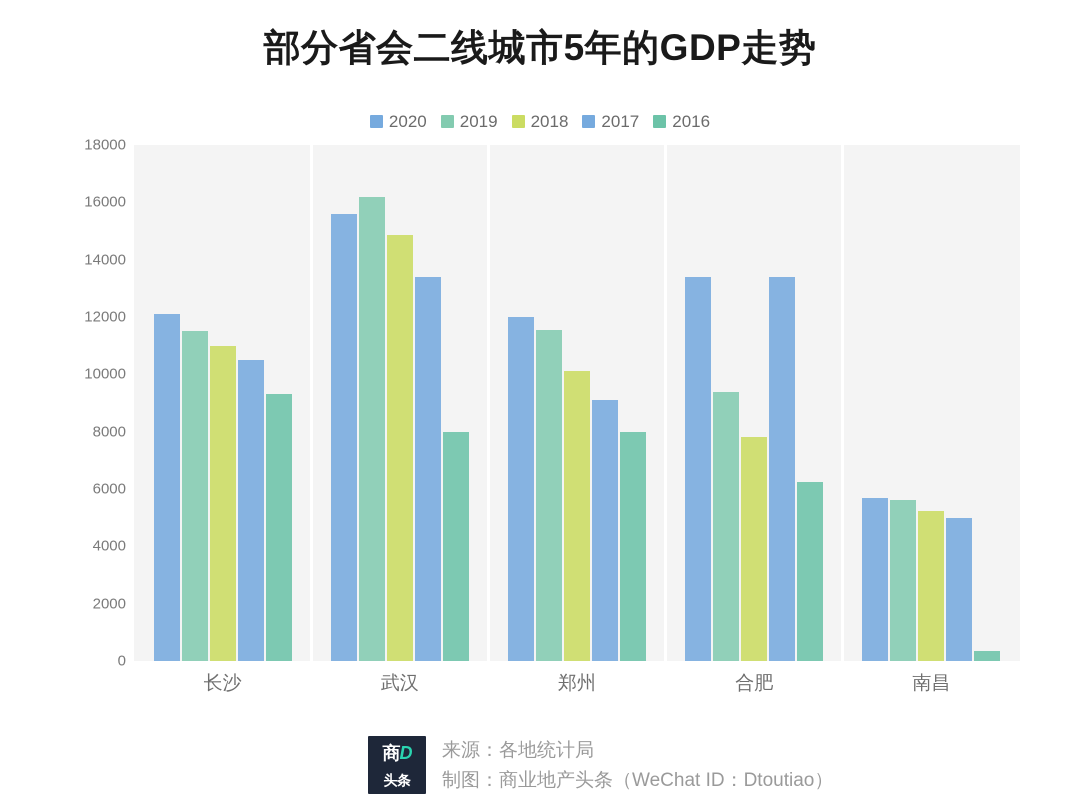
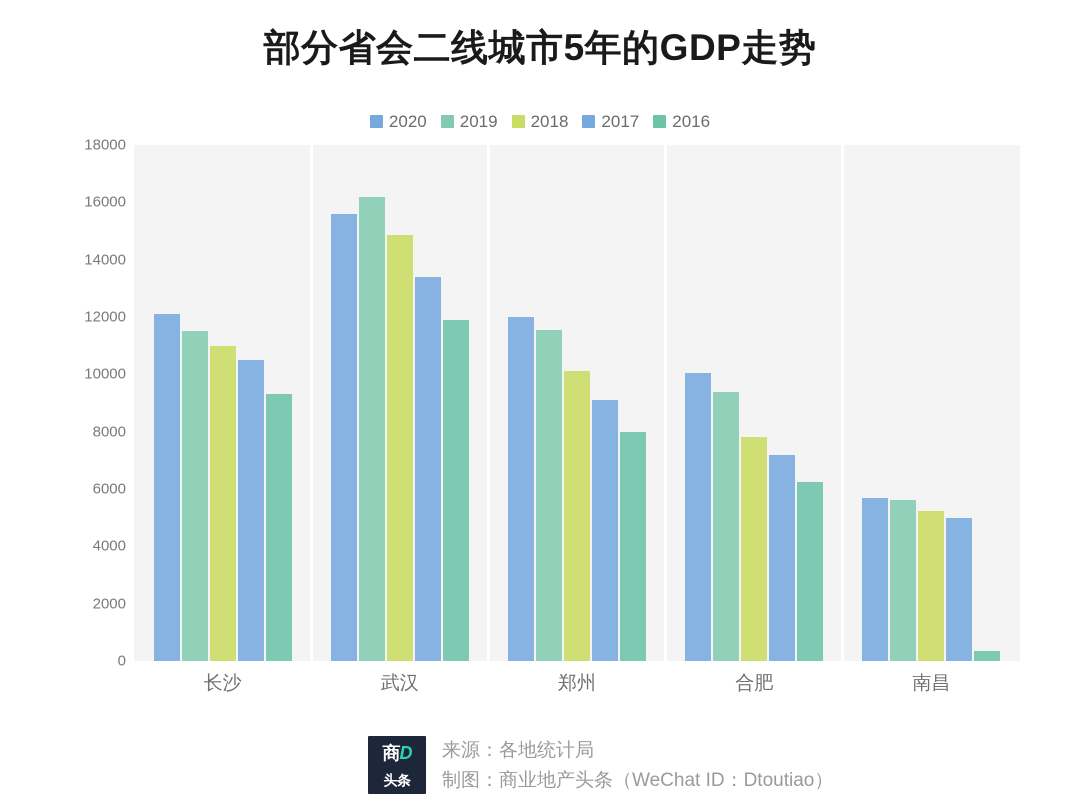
2016/武汉: 8000 -> 11900
2020/合肥: 13400 -> 10000
2017/合肥: 13400 -> 7200
